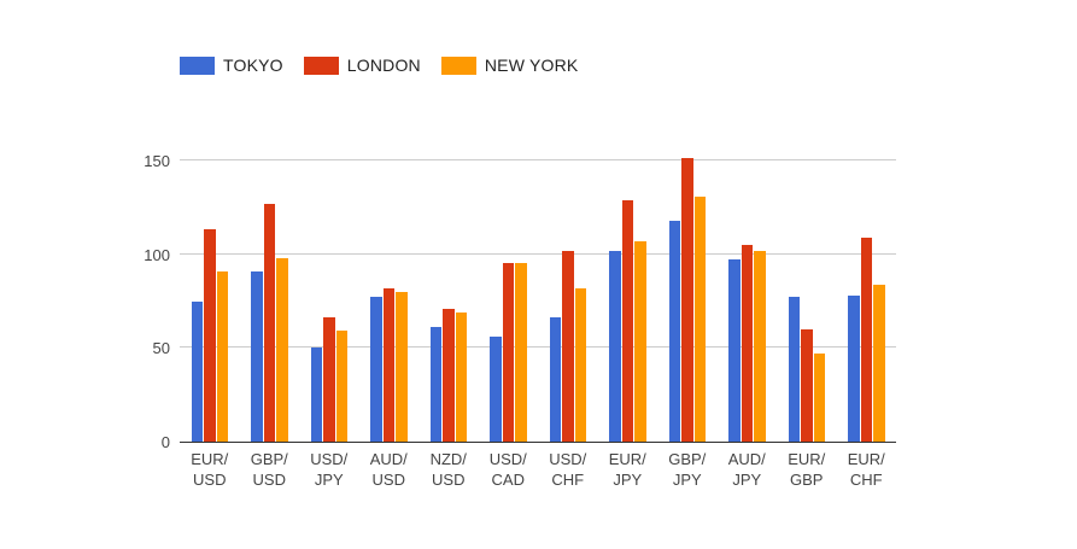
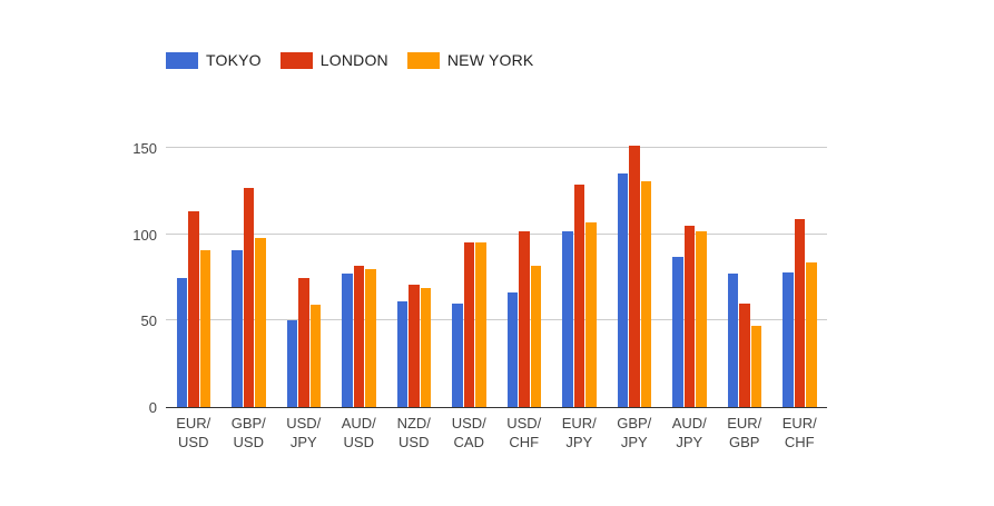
LONDON/USD/JPY: 66 -> 75
TOKYO/USD/CAD: 56 -> 60
TOKYO/GBP/JPY: 118 -> 135
TOKYO/AUD/JPY: 97 -> 87
